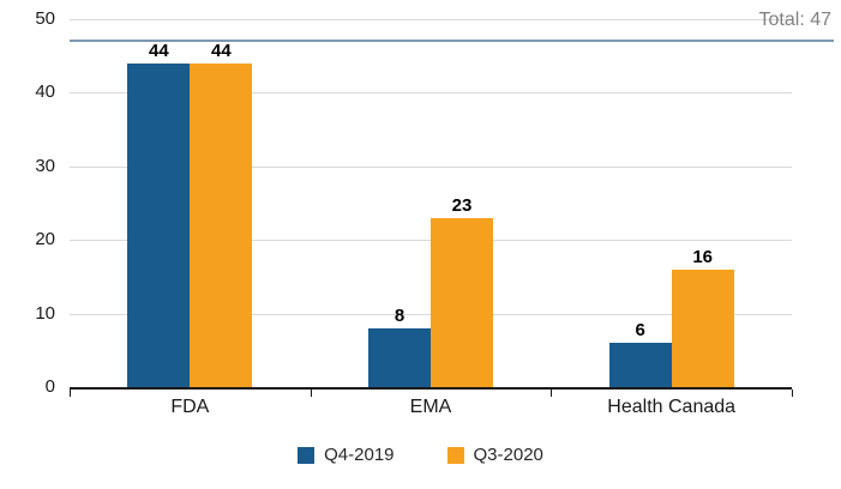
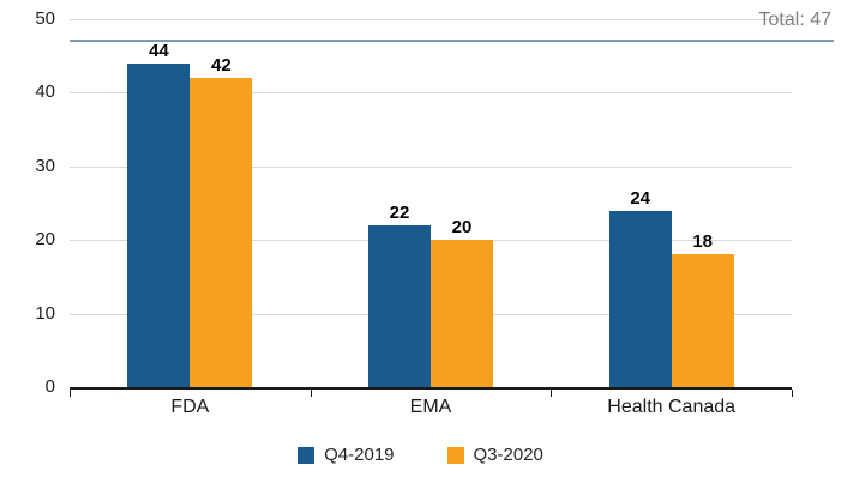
Q3-2020/FDA: 44 -> 42
Q4-2019/EMA: 8 -> 22
Q3-2020/EMA: 23 -> 20
Q4-2019/Health Canada: 6 -> 24
Q3-2020/Health Canada: 16 -> 18
